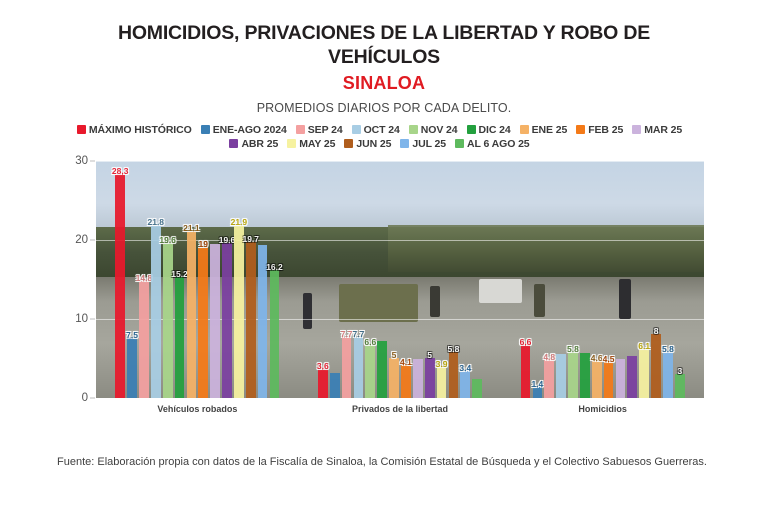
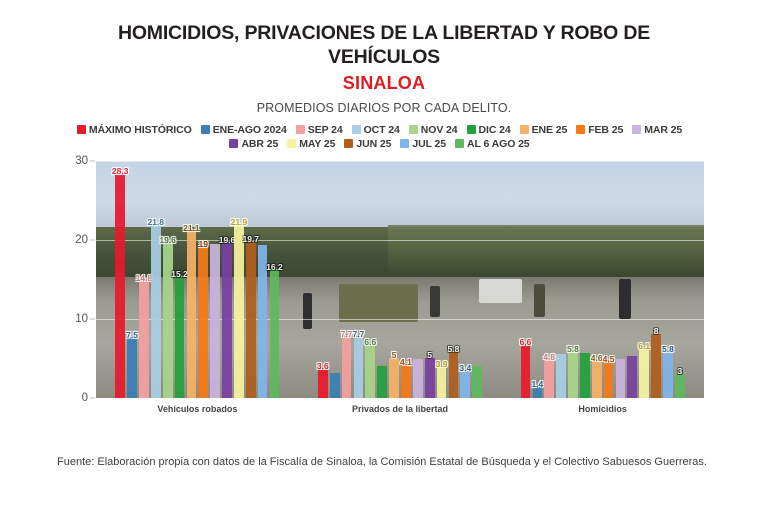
DIC 24/Privados de la libertad: 7 -> 4
AL 6 AGO 25/Privados de la libertad: 2 -> 4
